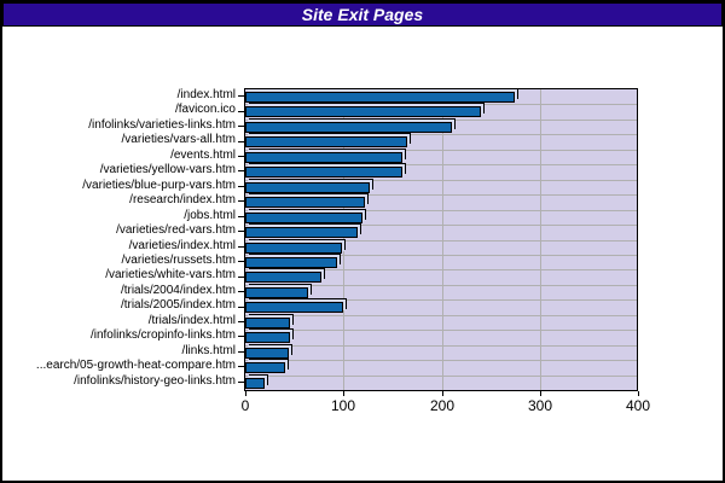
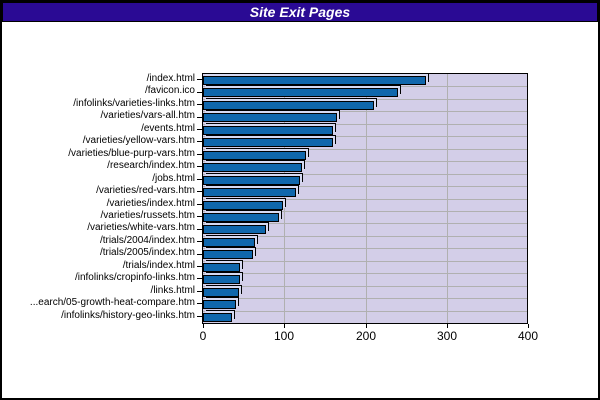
/trials/2005/index.htm: 100 -> 60
/infolinks/history-geo-links.htm: 20 -> 40
